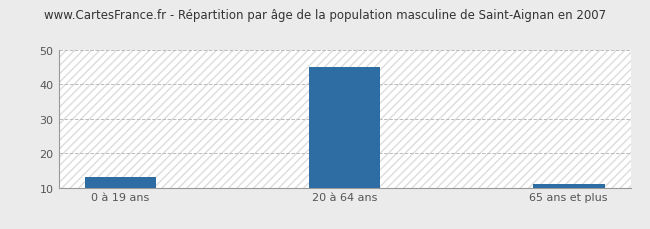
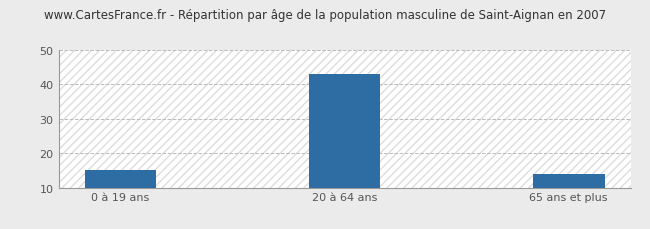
0 à 19 ans: 13 -> 15
20 à 64 ans: 45 -> 43
65 ans et plus: 11 -> 14
